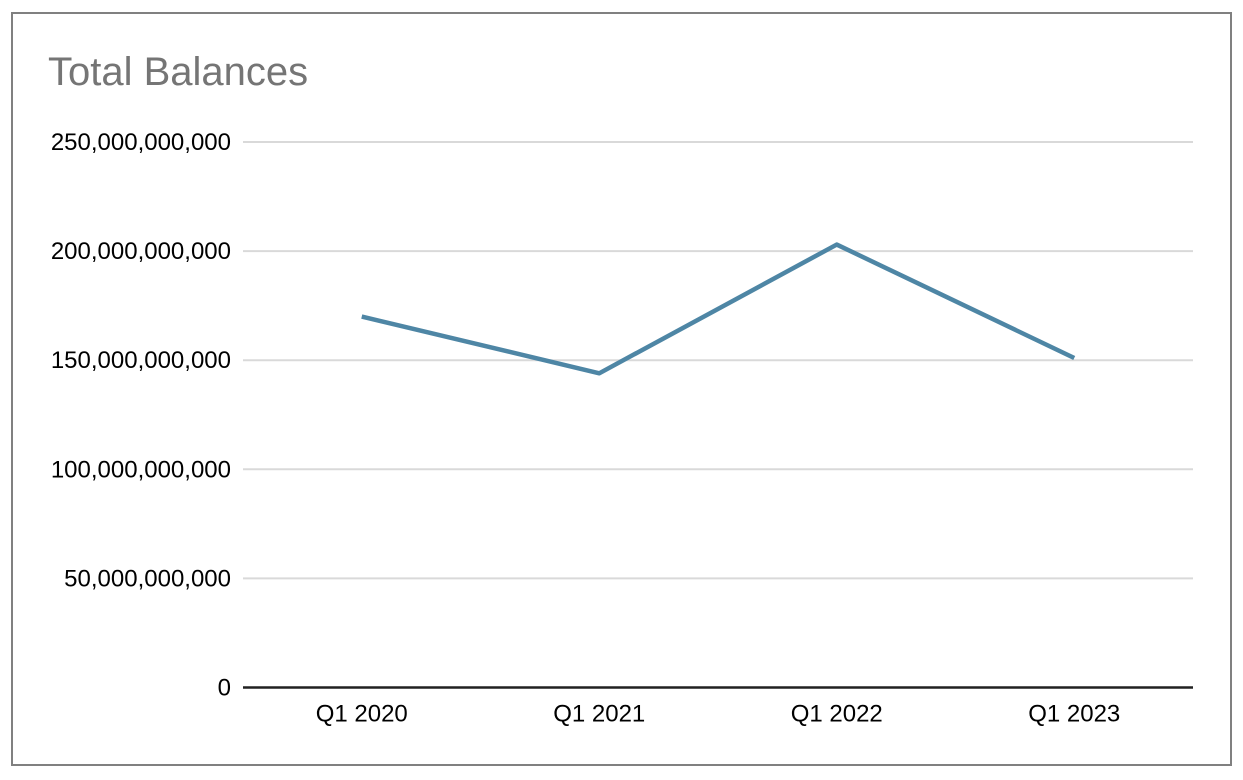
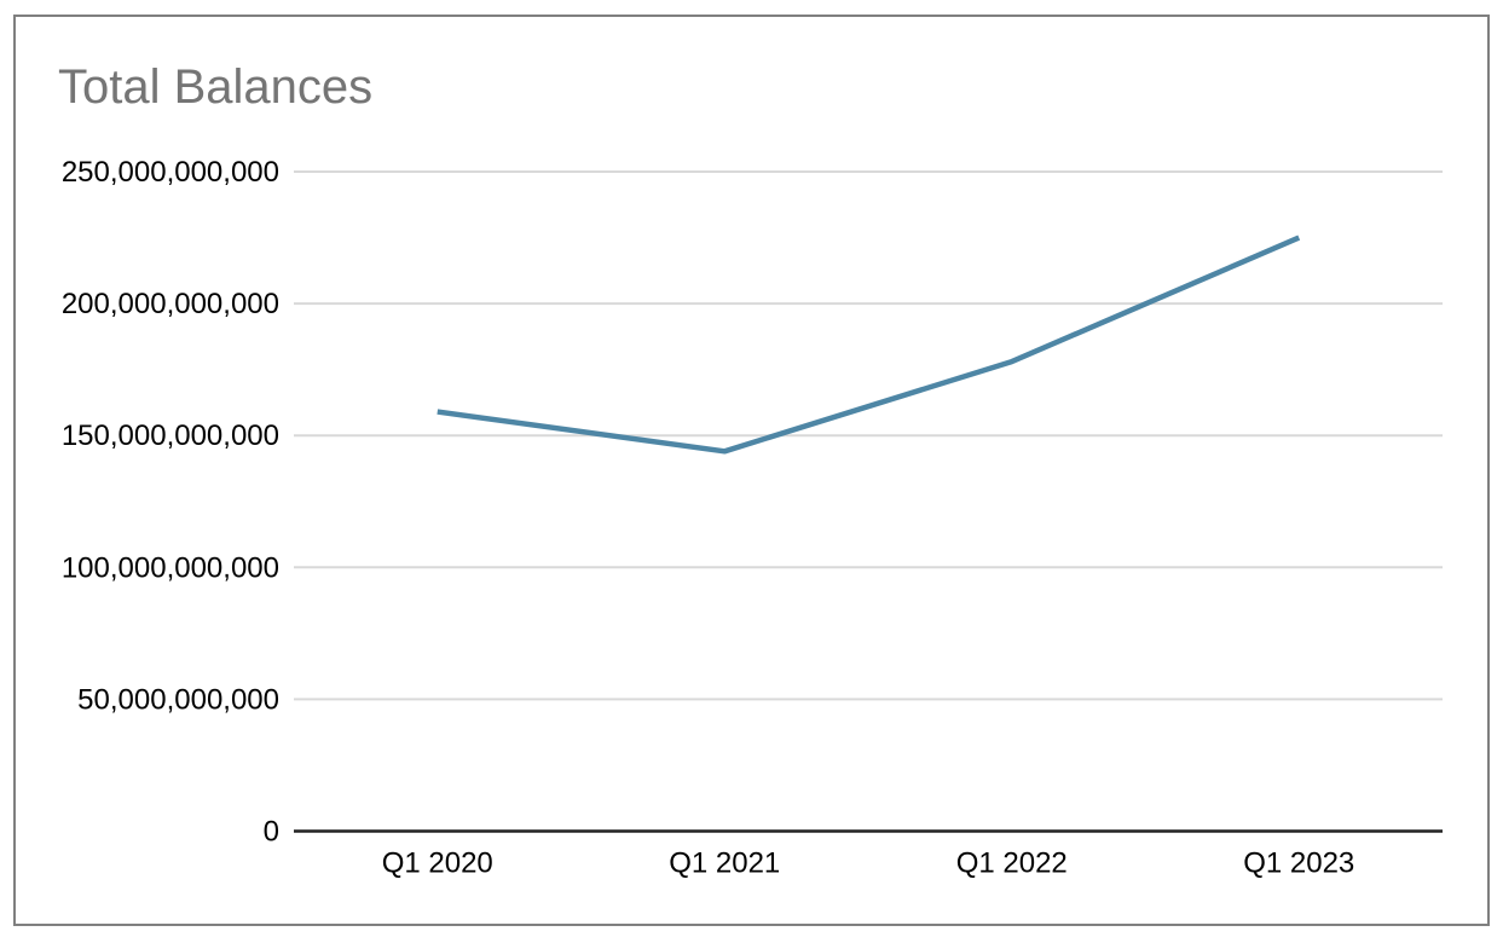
Q1 2020: 170000000000 -> 159000000000
Q1 2022: 203000000000 -> 178000000000
Q1 2023: 151000000000 -> 225000000000
